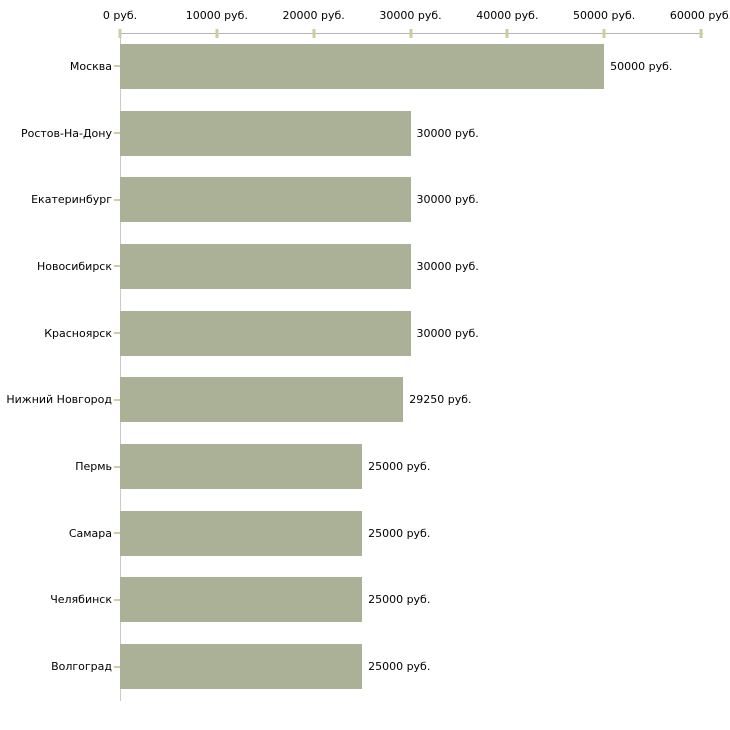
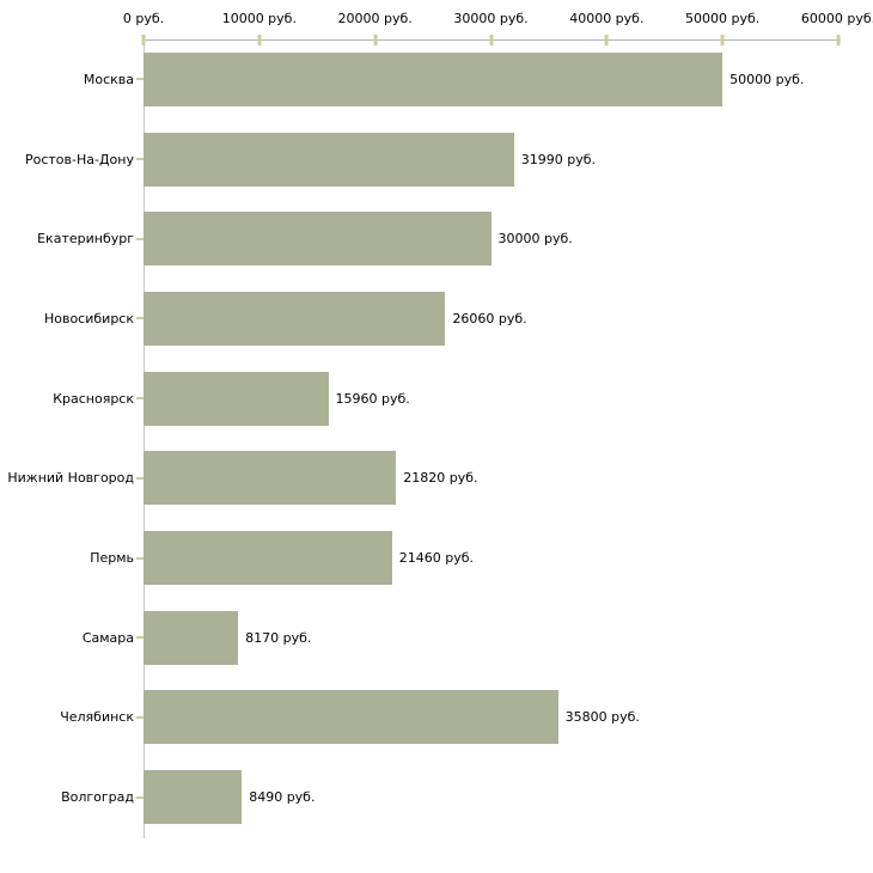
Ростов-На-Дону: 30000 -> 31990
Новосибирск: 30000 -> 26060
Красноярск: 30000 -> 15960
Нижний Новгород: 29250 -> 21820
Пермь: 25000 -> 21460
Самара: 25000 -> 8170
Челябинск: 25000 -> 35800
Волгоград: 25000 -> 8490
